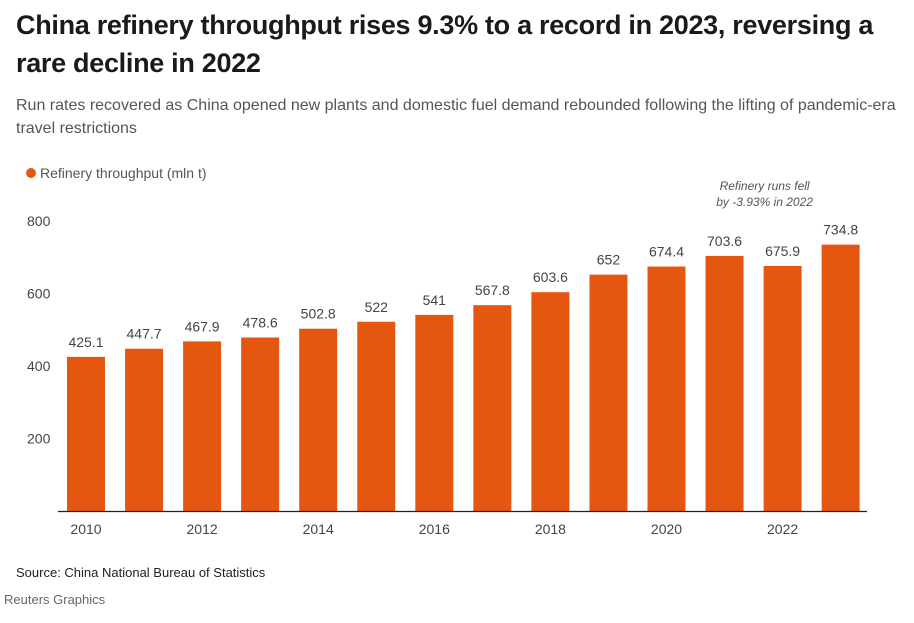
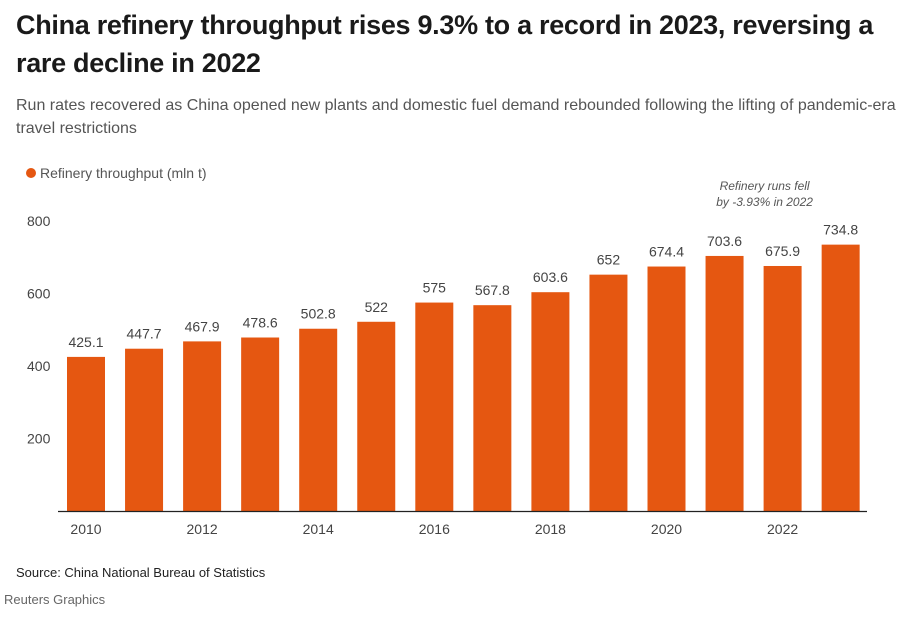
2016: 541 -> 575
